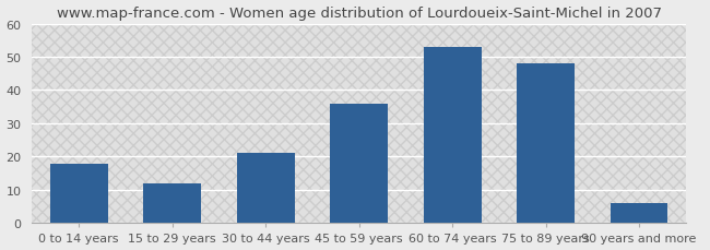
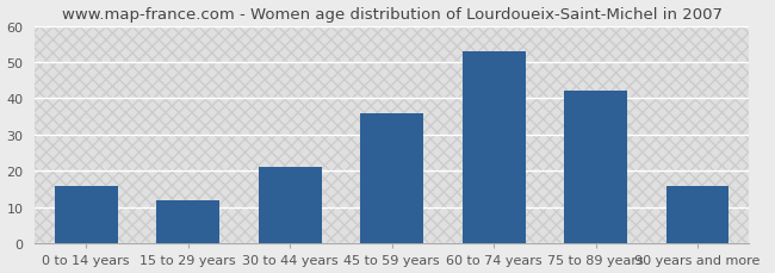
0 to 14 years: 18 -> 16
75 to 89 years: 48 -> 42
90 years and more: 6 -> 16
